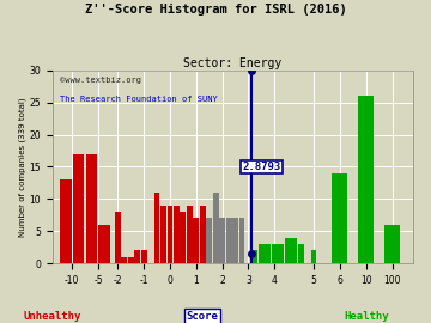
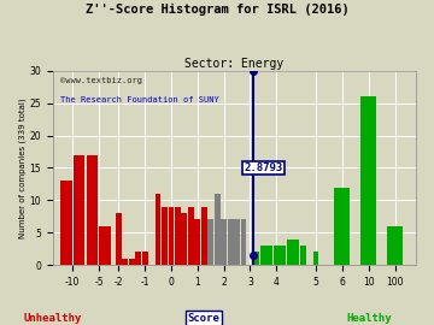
6: 14 -> 12
